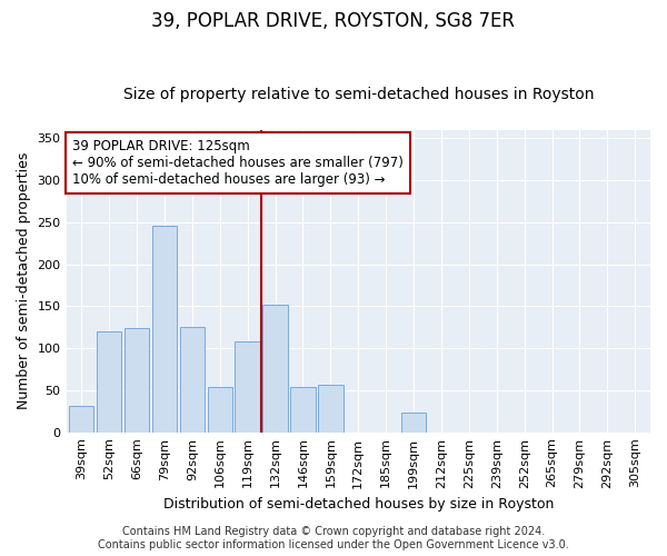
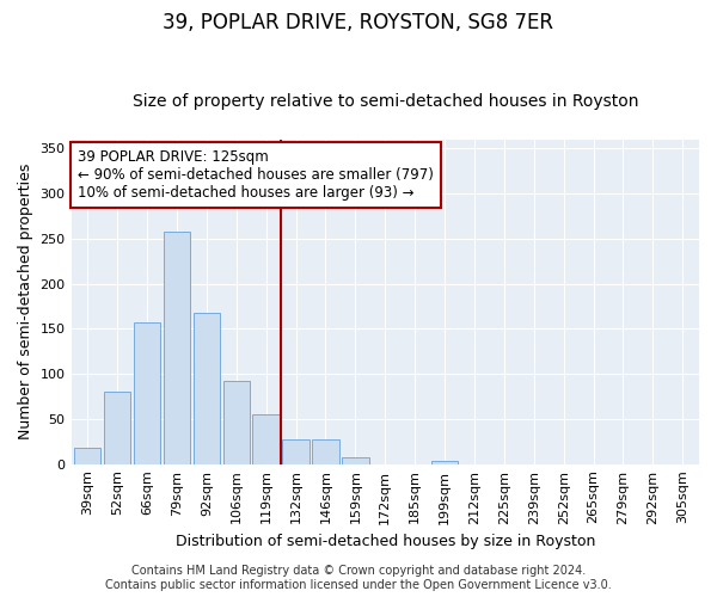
39sqm: 32 -> 18
52sqm: 120 -> 80
66sqm: 124 -> 157
79sqm: 246 -> 258
92sqm: 126 -> 168
106sqm: 54 -> 92
119sqm: 108 -> 55
132sqm: 152 -> 27
146sqm: 54 -> 28
159sqm: 56 -> 7
199sqm: 24 -> 4
